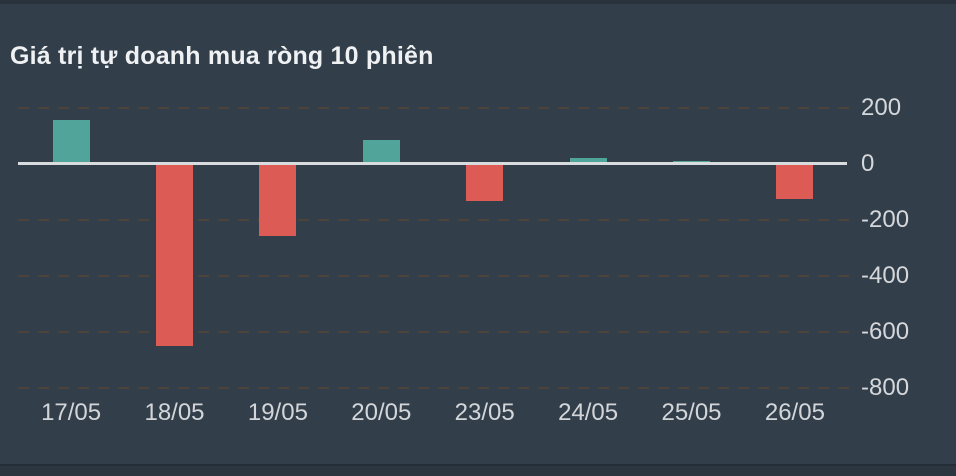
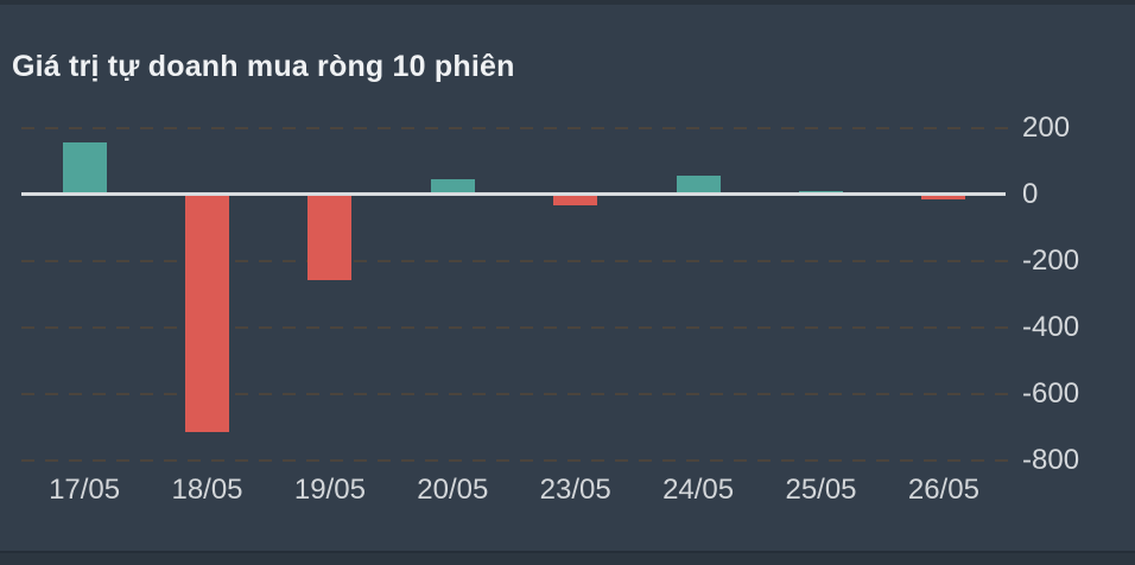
18/05: -640 -> -710
20/05: 80 -> 40
23/05: -130 -> -30
24/05: 20 -> 50
26/05: -120 -> -10
